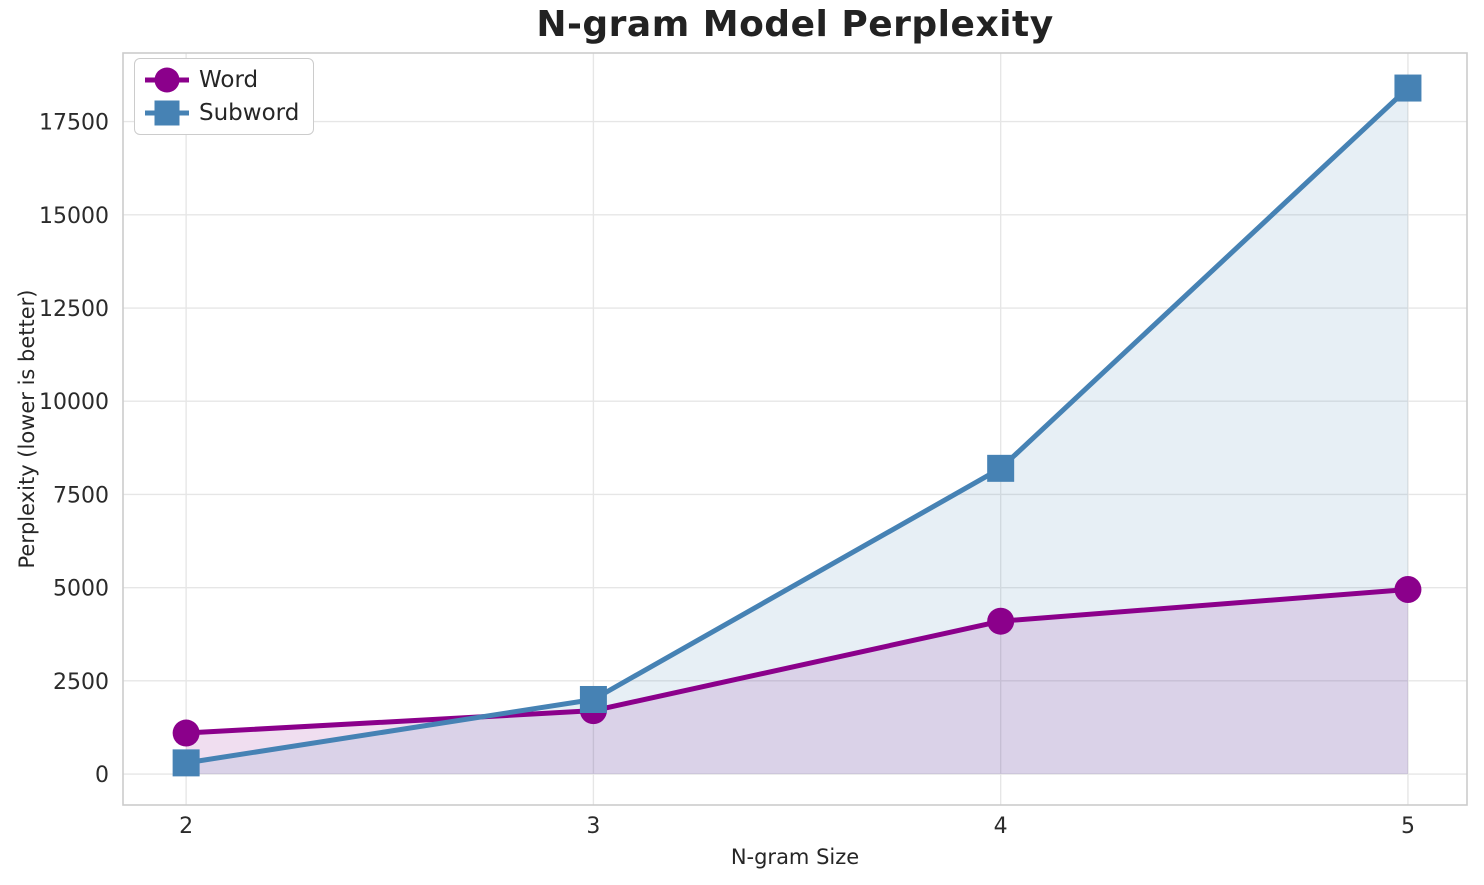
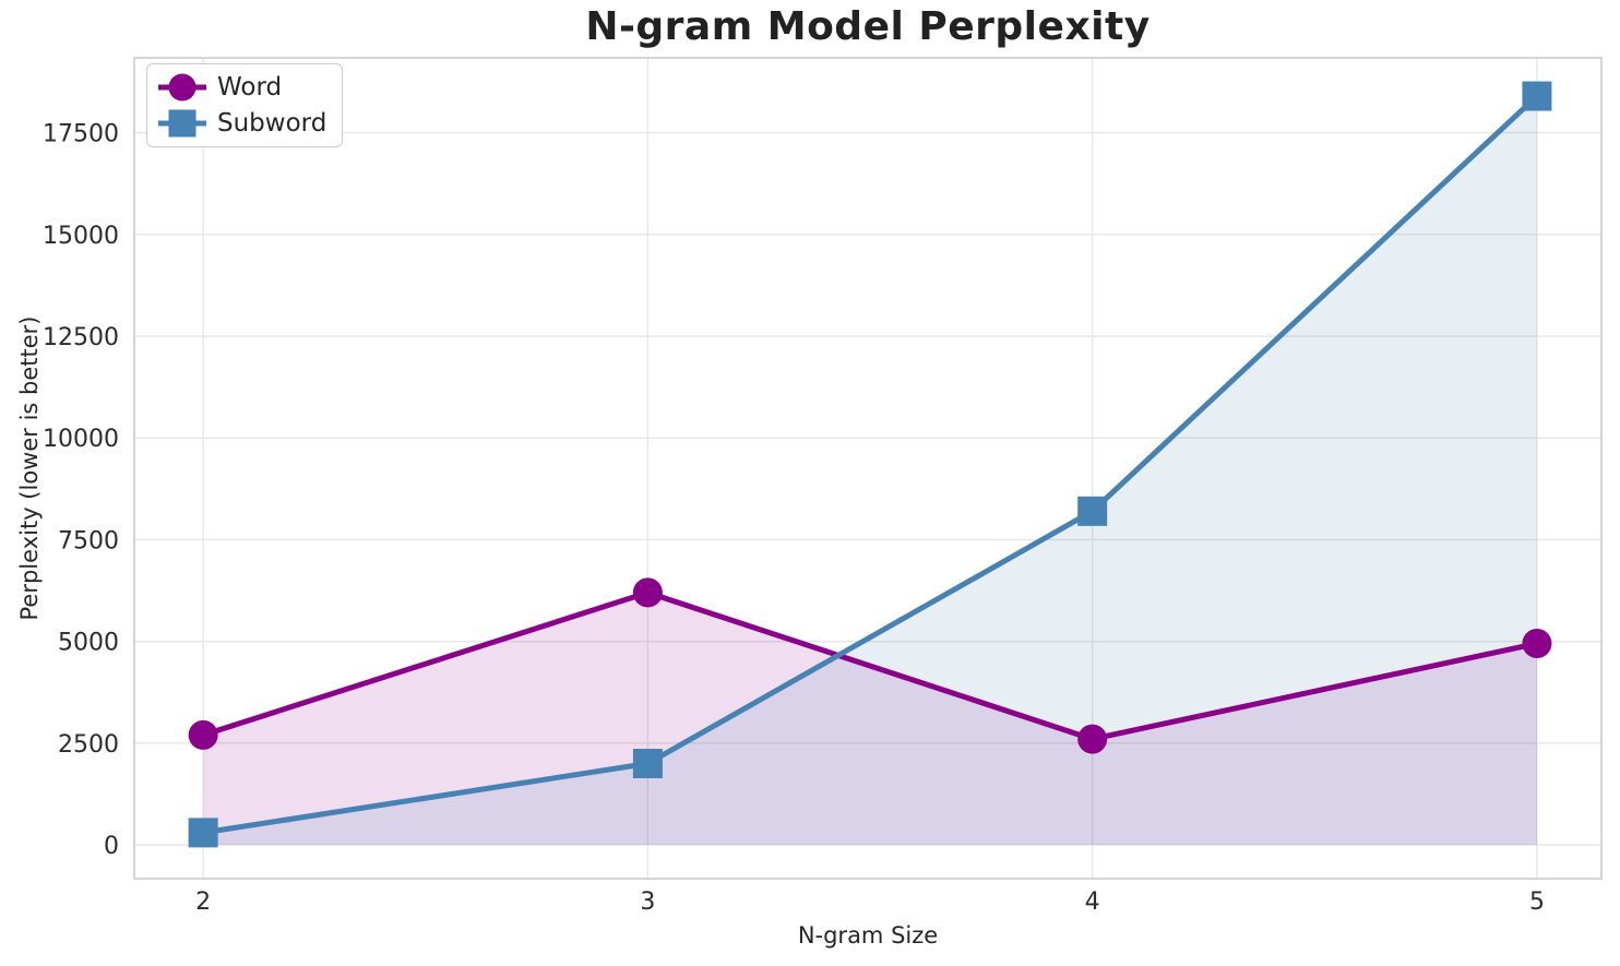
Word/2: 1100 -> 2700
Word/3: 1700 -> 6200
Word/4: 4100 -> 2600
